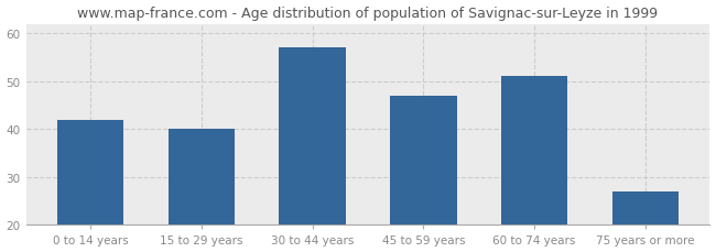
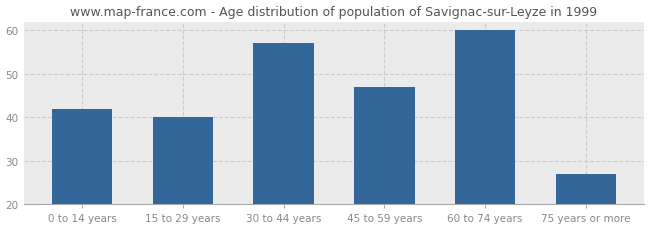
60 to 74 years: 51 -> 60
